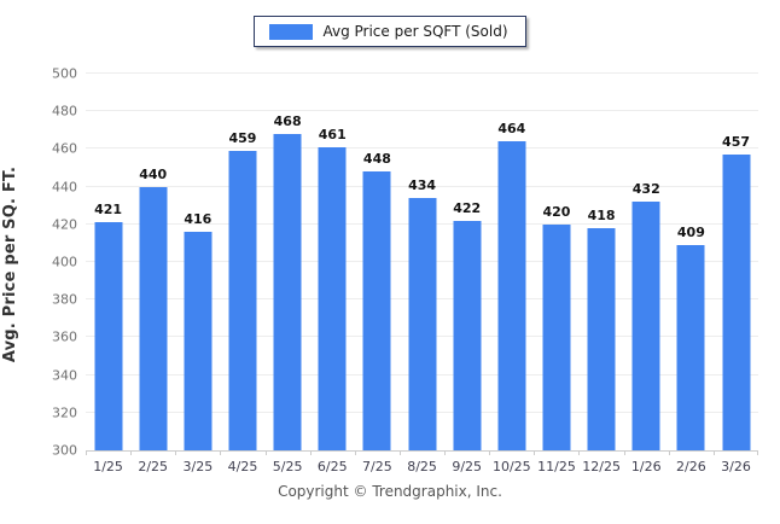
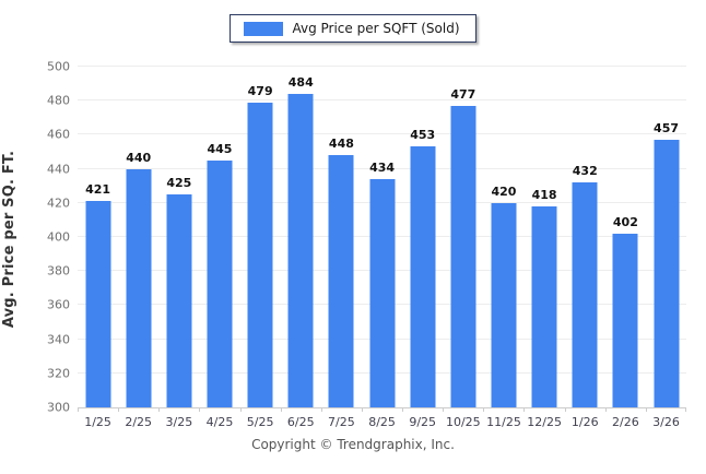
3/25: 416 -> 425
4/25: 459 -> 445
5/25: 468 -> 479
6/25: 461 -> 484
9/25: 422 -> 453
10/25: 464 -> 477
2/26: 409 -> 402
